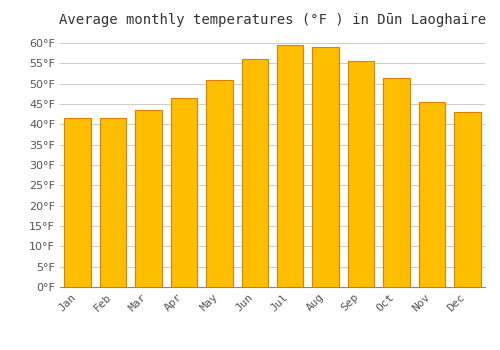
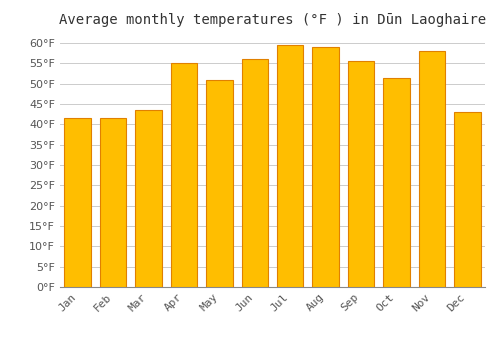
Apr: 46.5°F -> 55.0°F
Nov: 45.5°F -> 58.0°F
